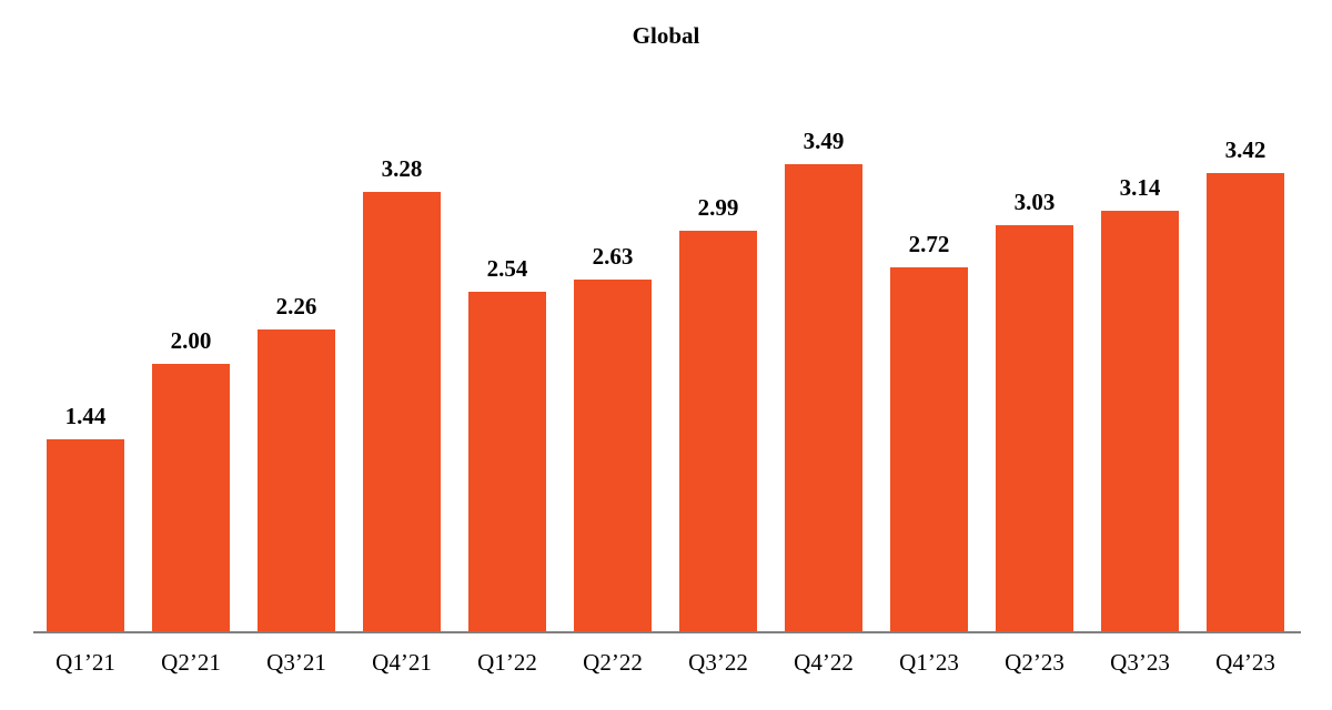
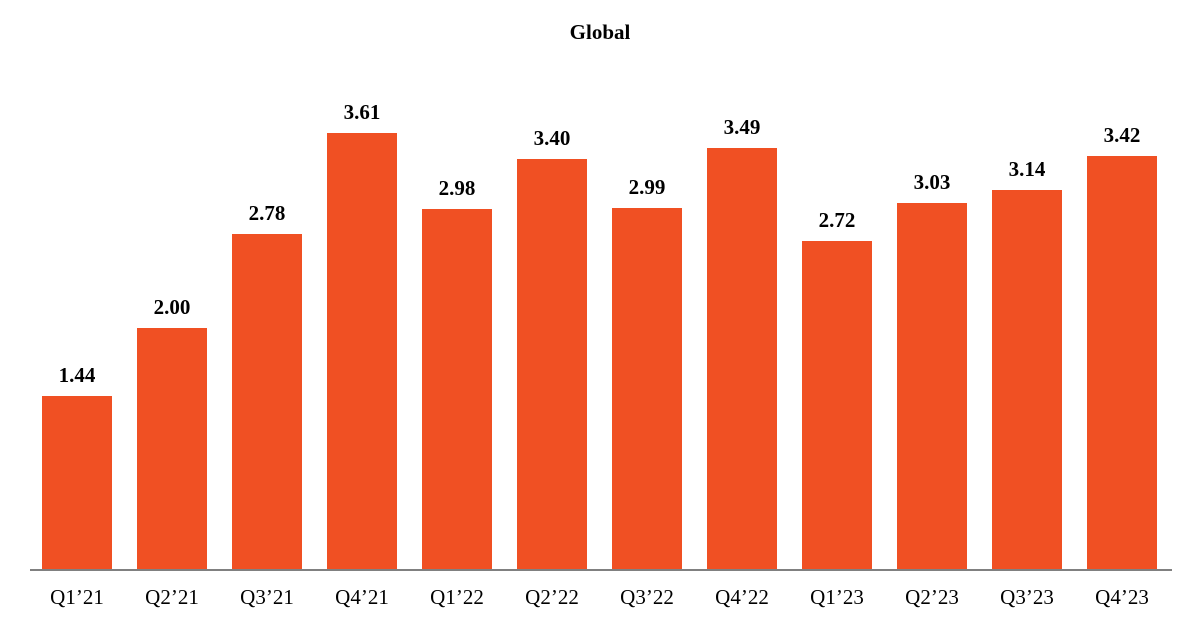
Q3’21: 2.26 -> 2.78
Q4’21: 3.28 -> 3.61
Q1’22: 2.54 -> 2.98
Q2’22: 2.63 -> 3.40
